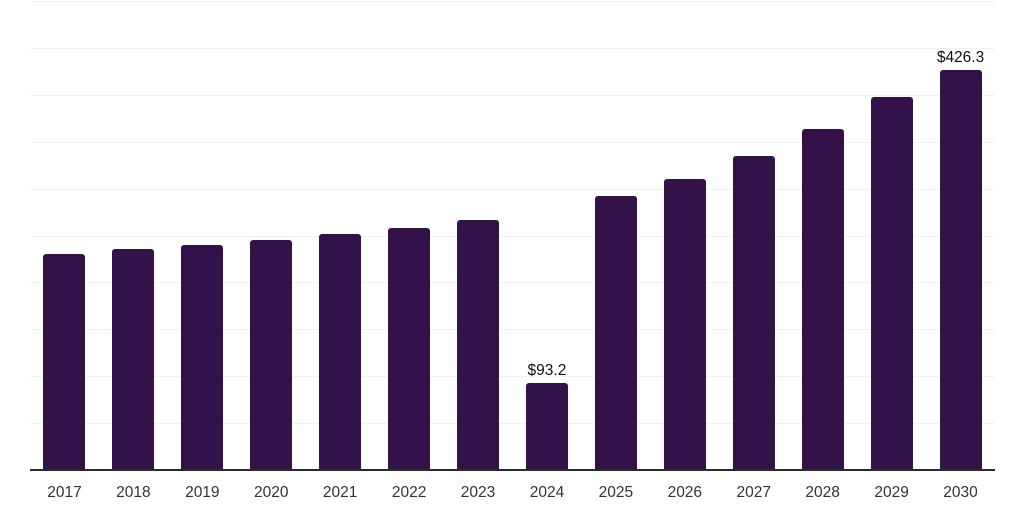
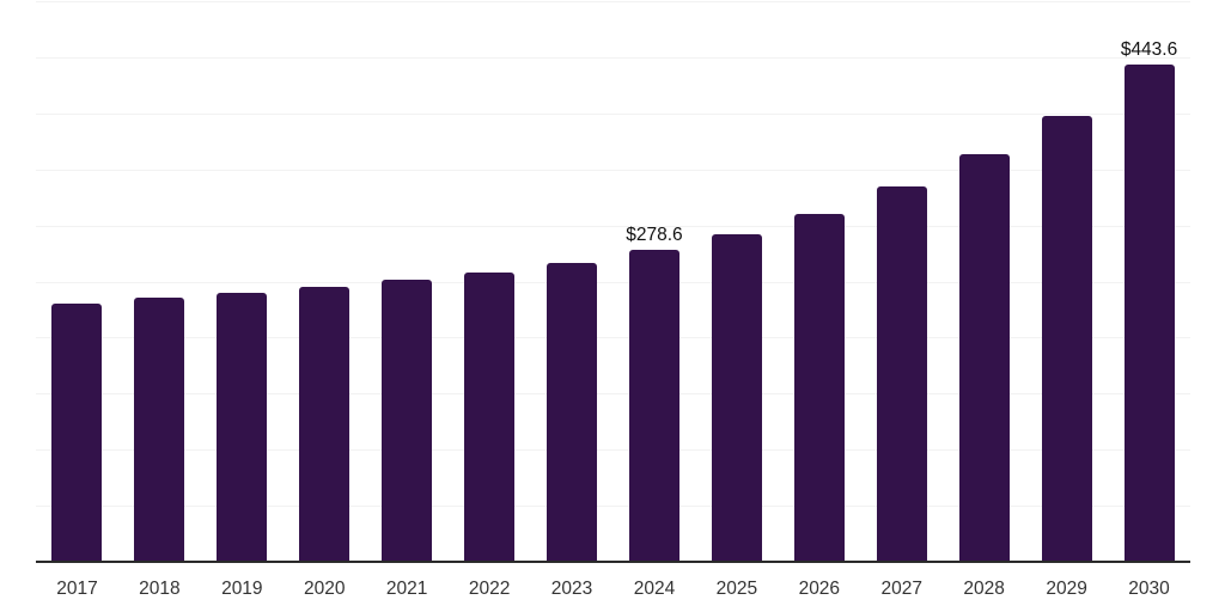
2024: $93.2 -> $278.6
2030: $426.3 -> $443.6
